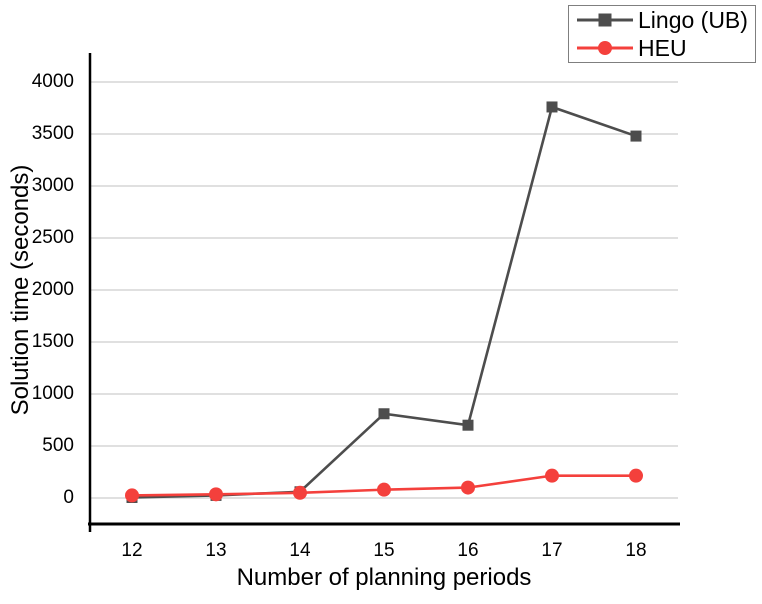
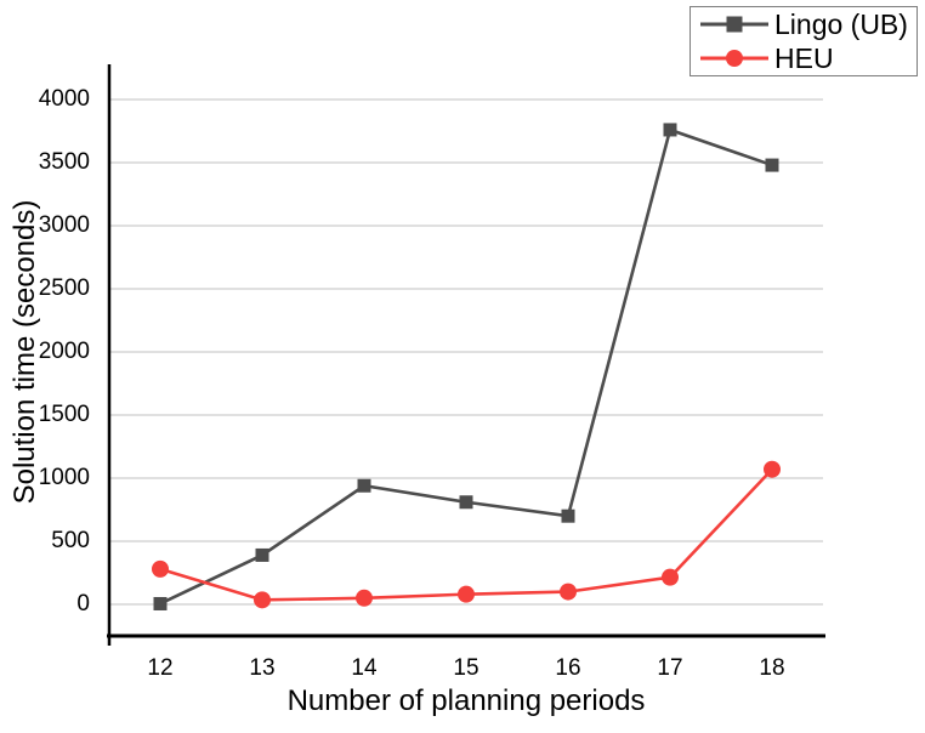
HEU/12: 20 -> 280
Lingo (UB)/13: 20 -> 390
Lingo (UB)/14: 60 -> 940
HEU/18: 220 -> 1070
